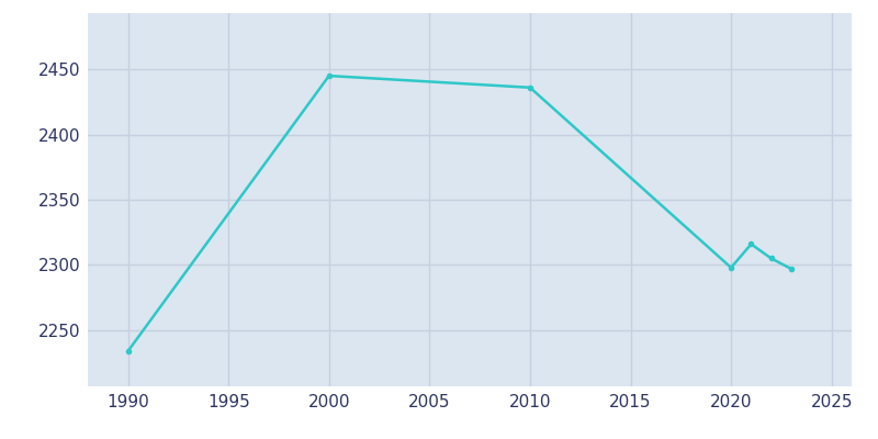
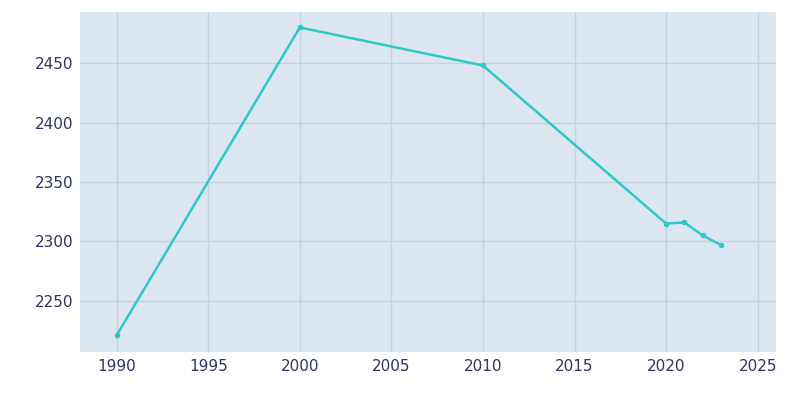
1990: 2234 -> 2221
2000: 2445 -> 2480
2010: 2436 -> 2448
2020: 2298 -> 2315
